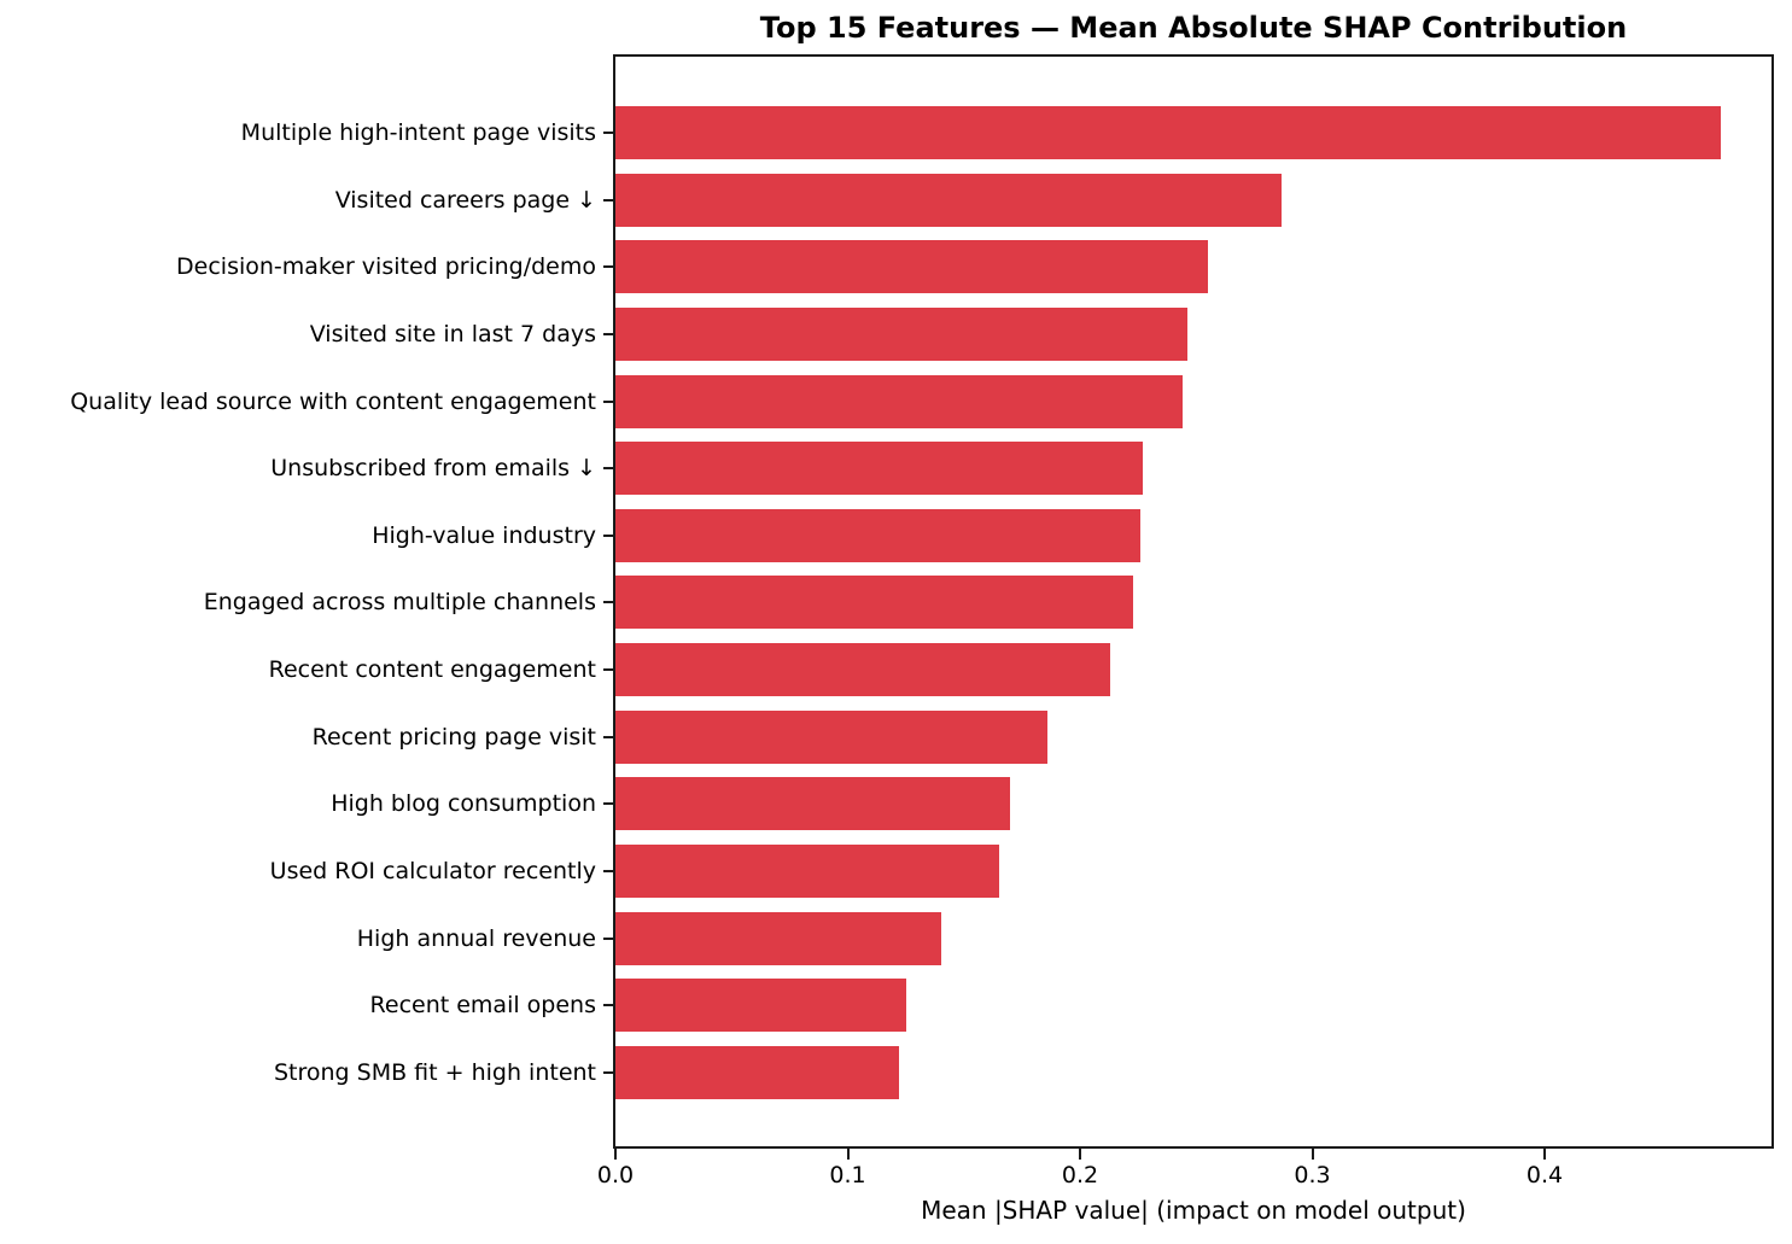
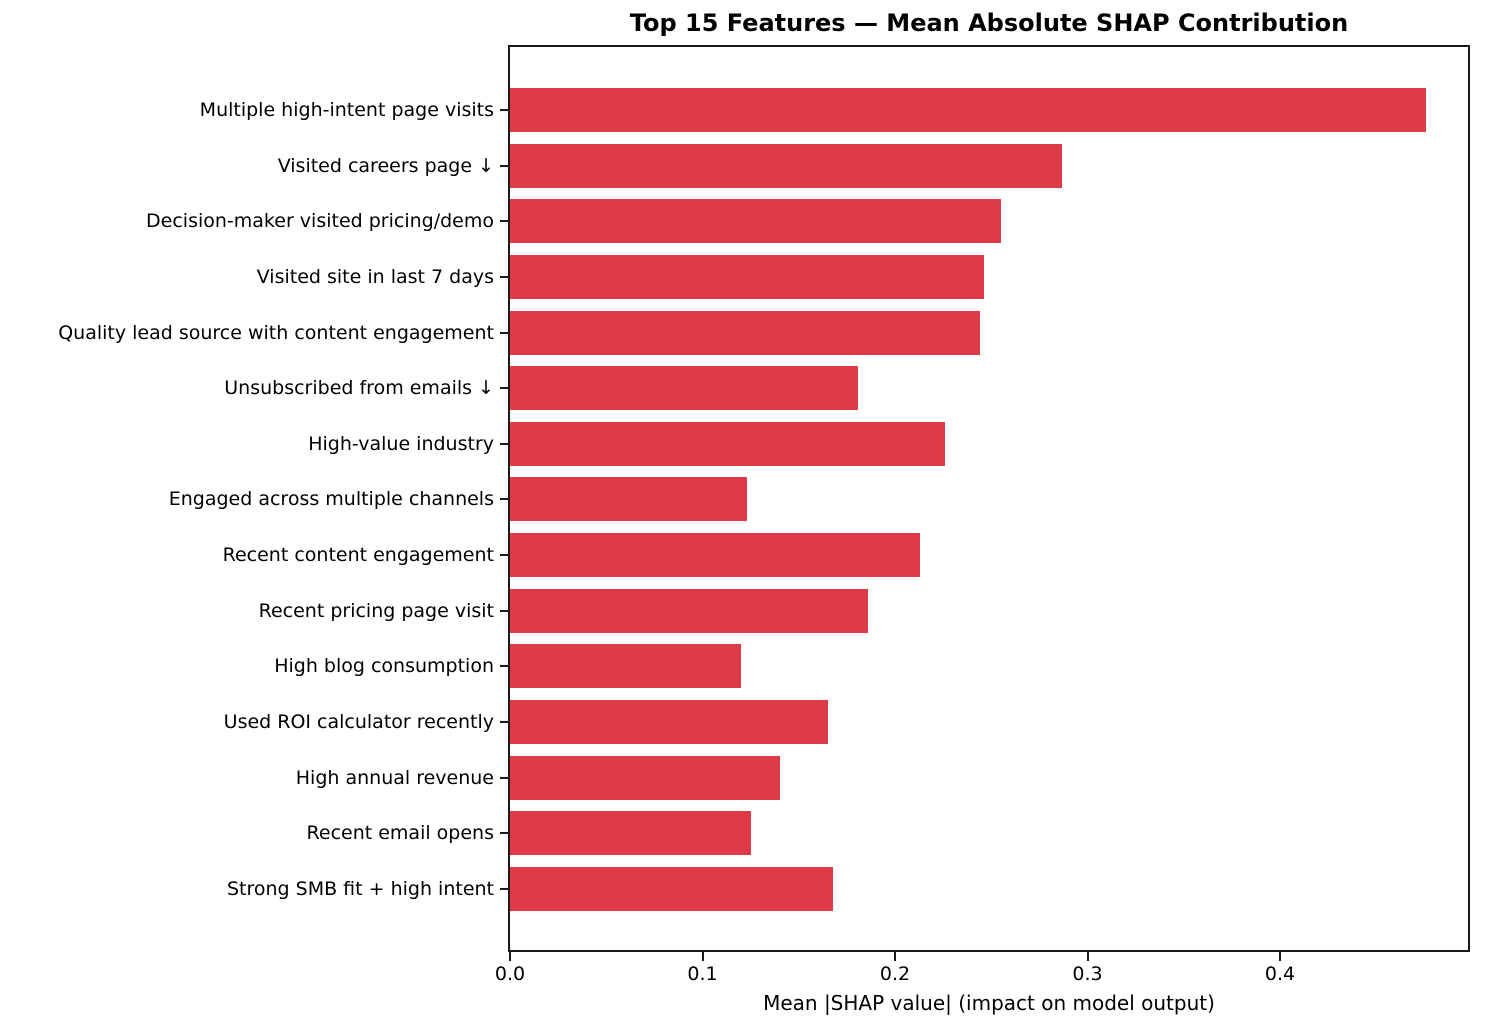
Unsubscribed from emails ↓: 0.227 -> 0.181
Engaged across multiple channels: 0.223 -> 0.123
High blog consumption: 0.170 -> 0.120
Strong SMB fit + high intent: 0.122 -> 0.168
